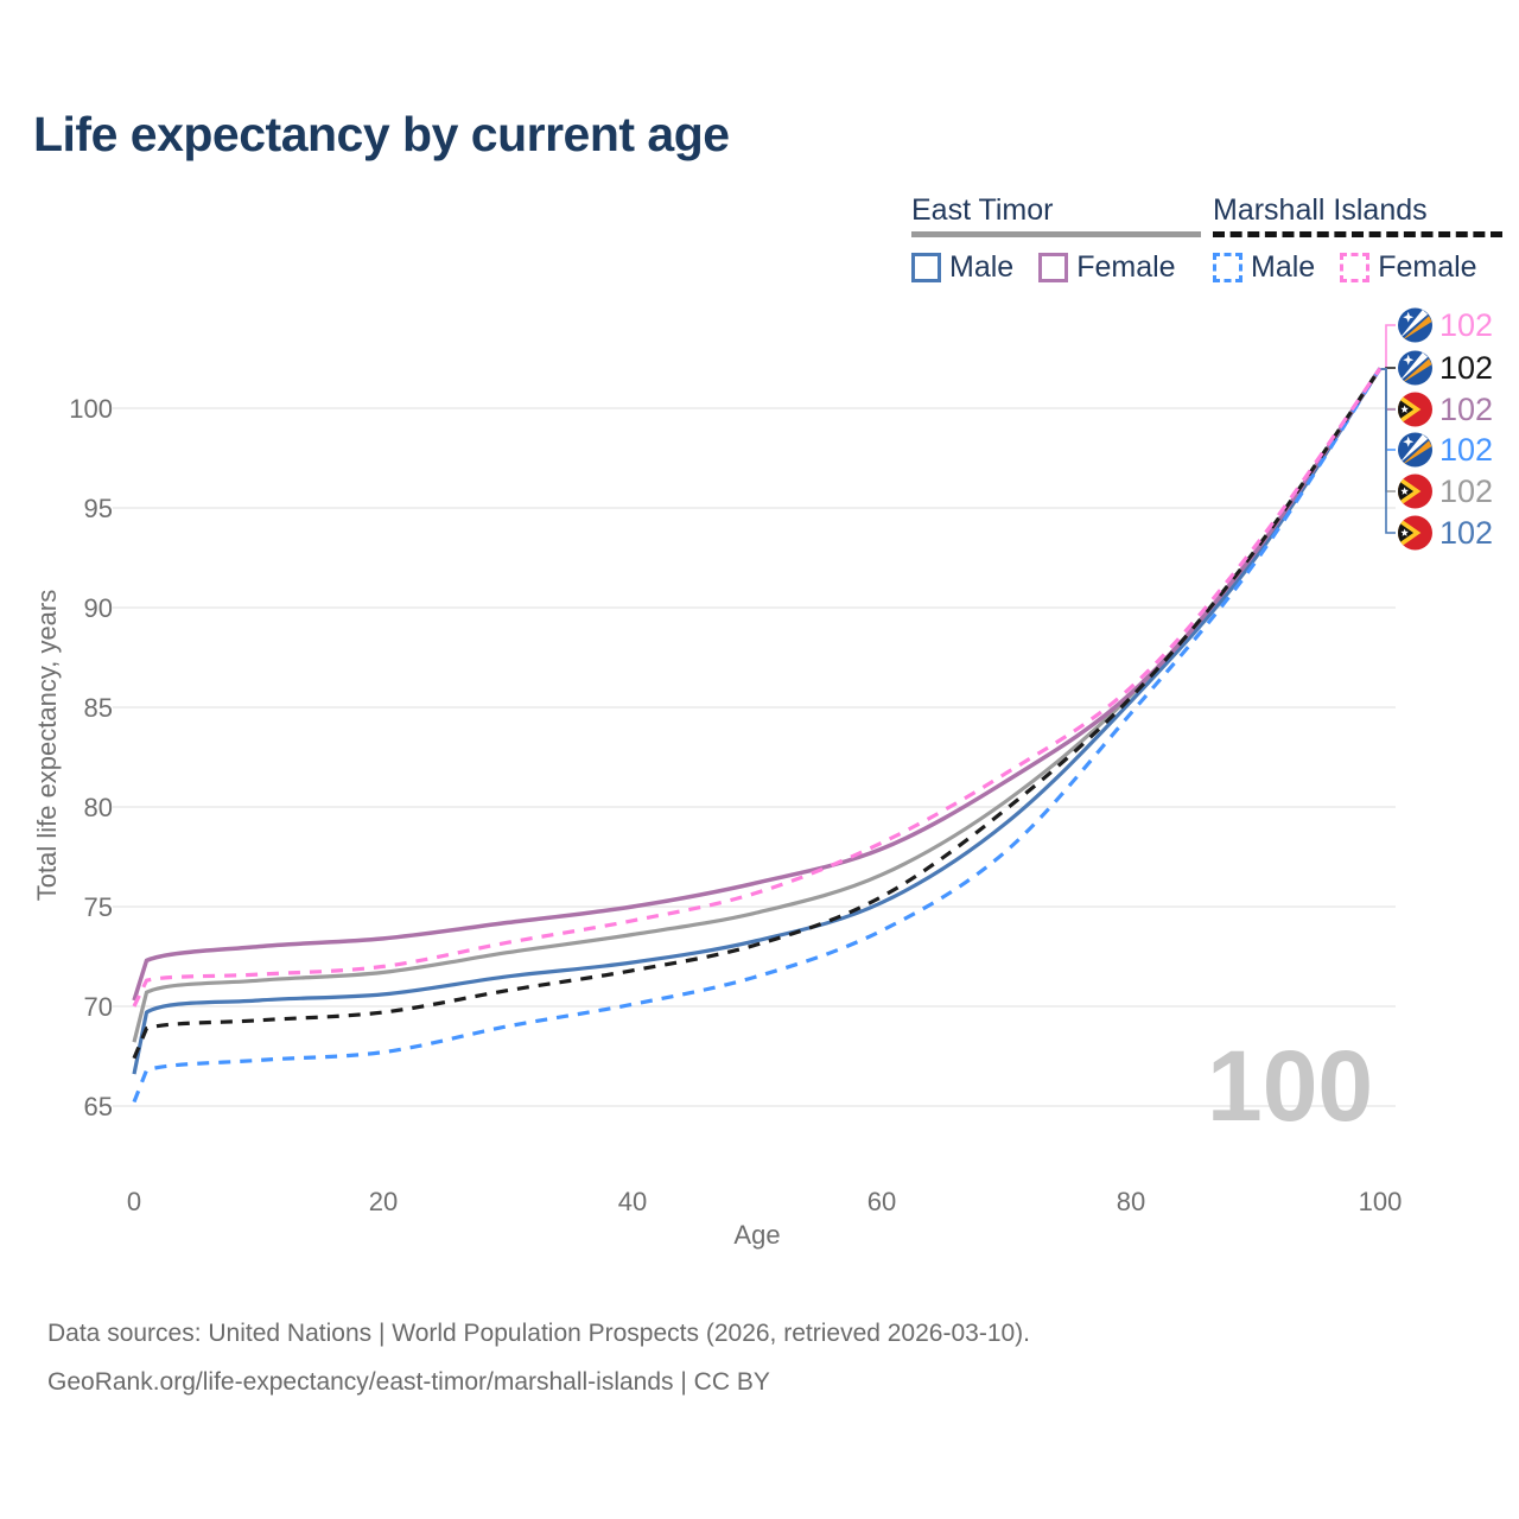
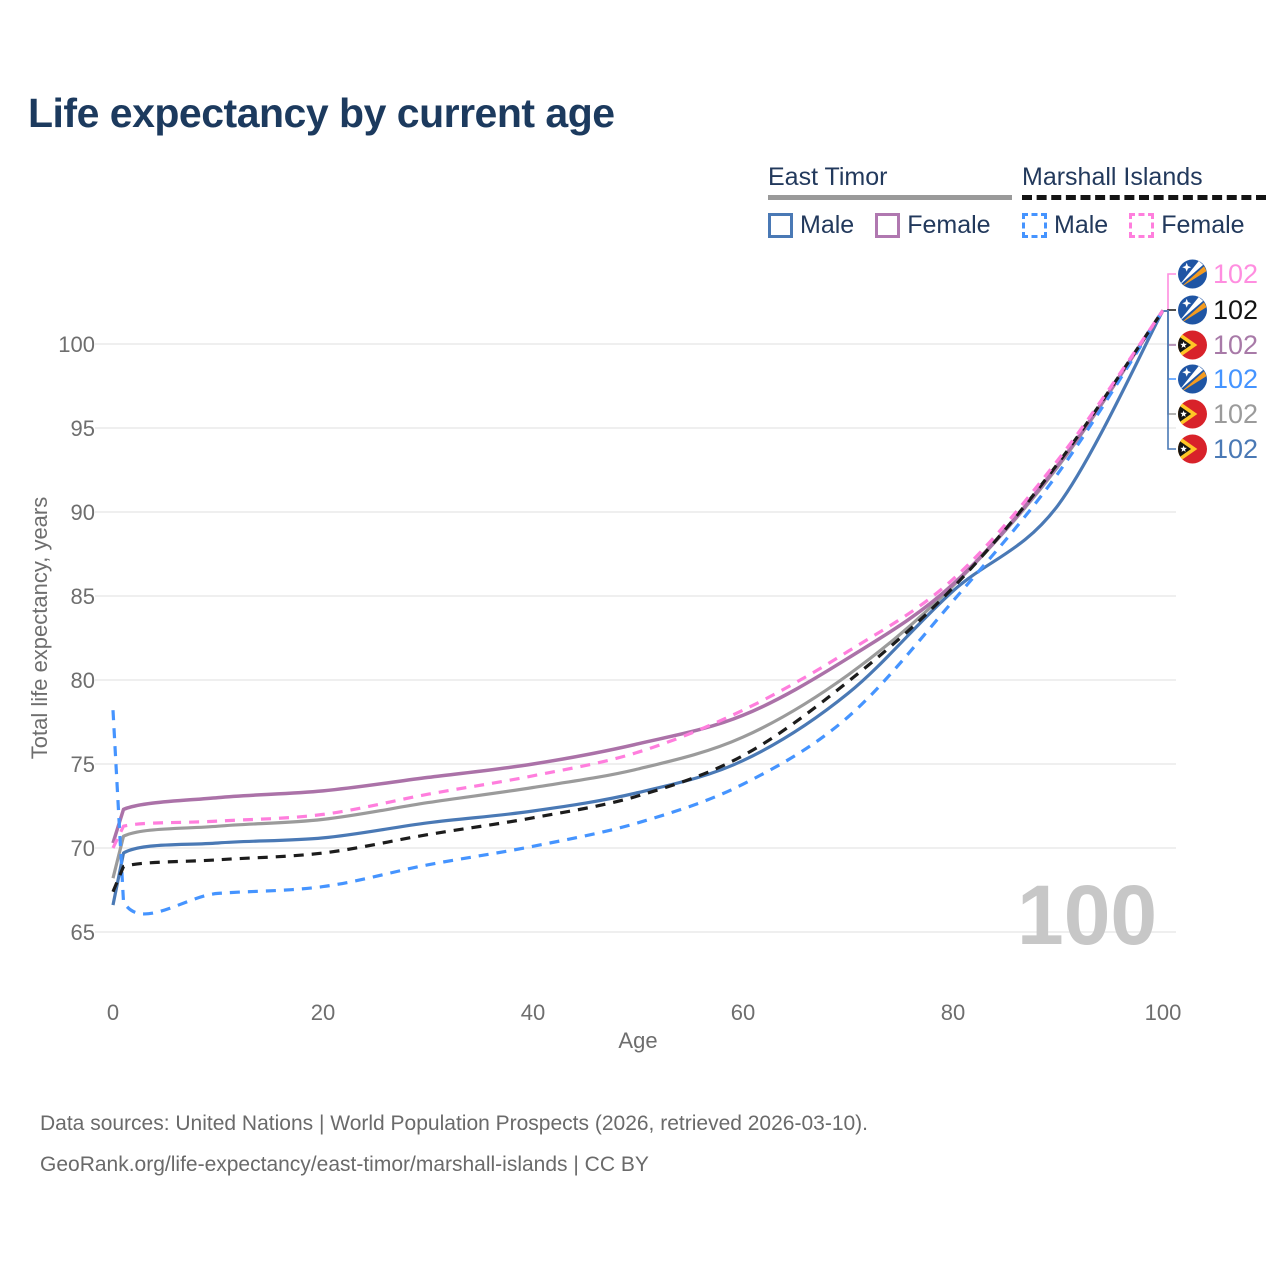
Marshall Islands Male/0: 65.2 -> 78.2
East Timor Male/90: 92.5 -> 90.4
